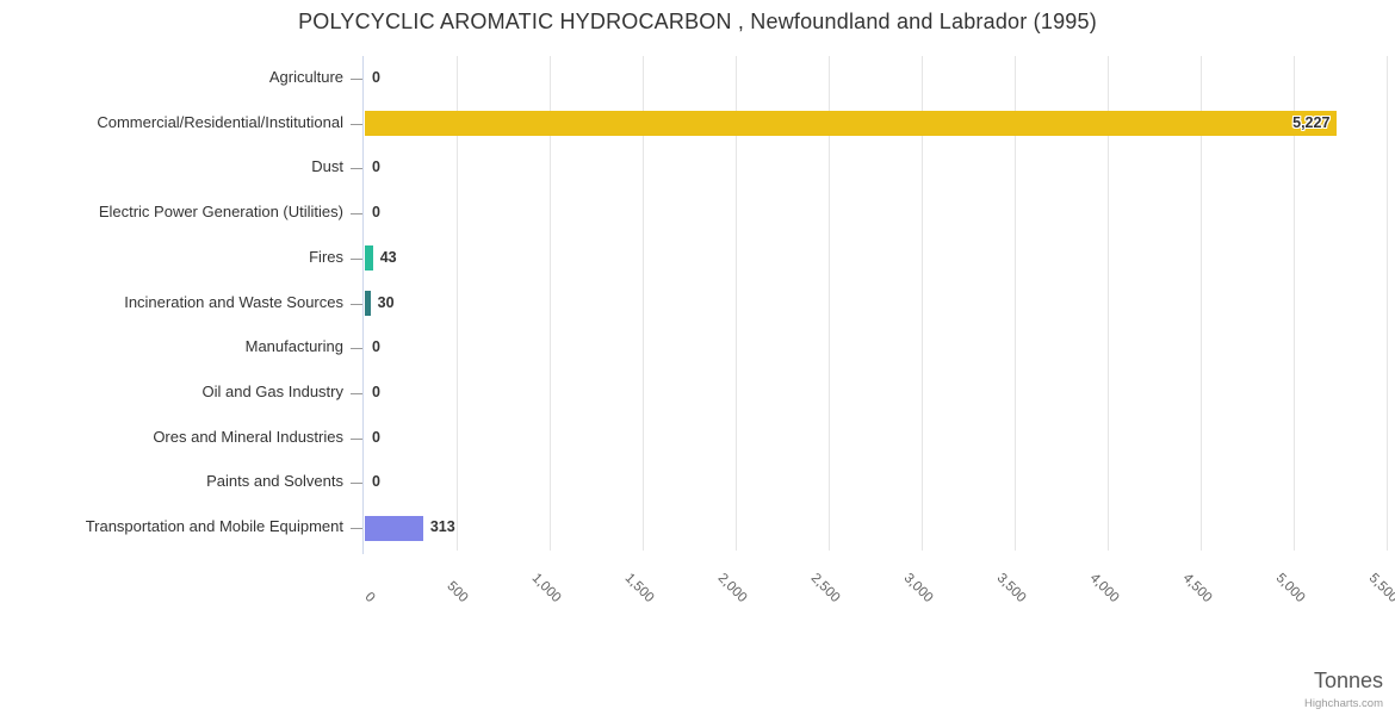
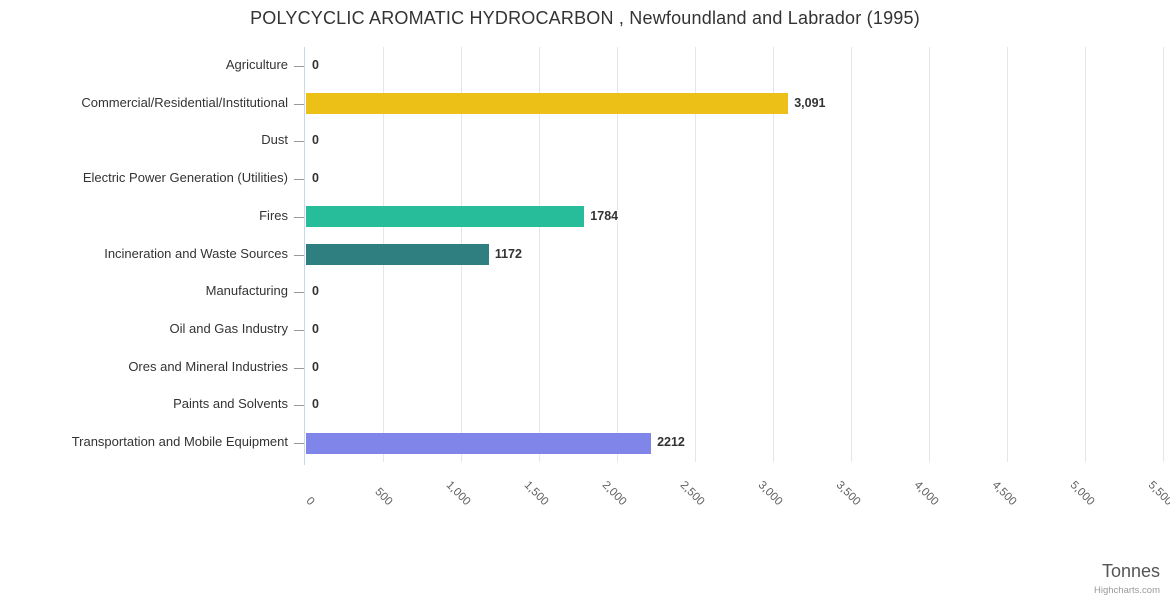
Commercial/Residential/Institutional: 5,227 -> 3,091
Fires: 43 -> 1784
Incineration and Waste Sources: 30 -> 1172
Transportation and Mobile Equipment: 313 -> 2212
